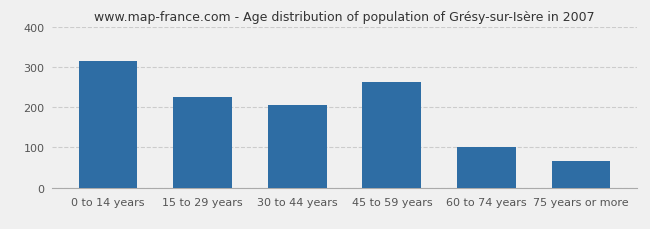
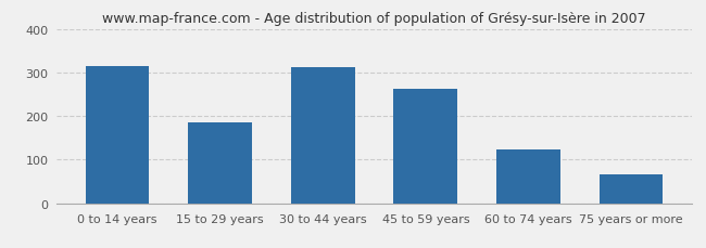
15 to 29 years: 225 -> 185
30 to 44 years: 205 -> 311
60 to 74 years: 100 -> 122
